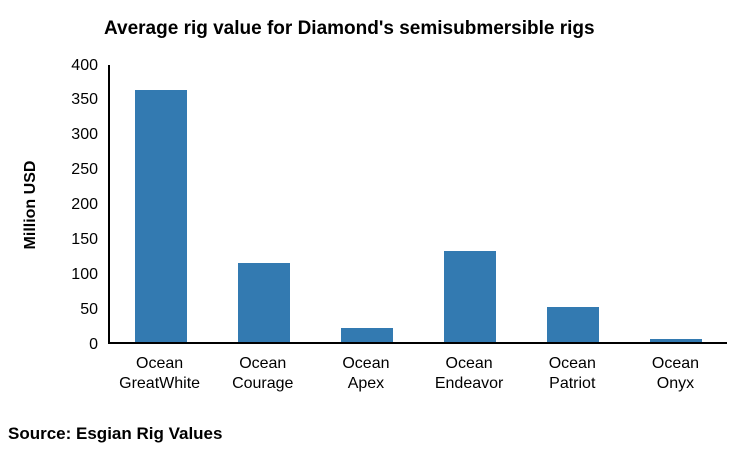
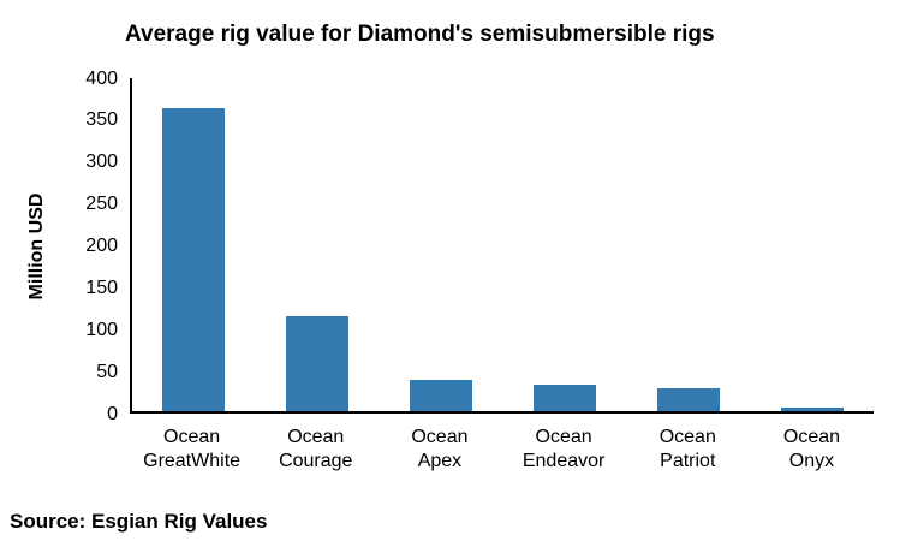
Ocean Apex: 20 -> 40
Ocean Endeavor: 130 -> 30
Ocean Patriot: 50 -> 30
